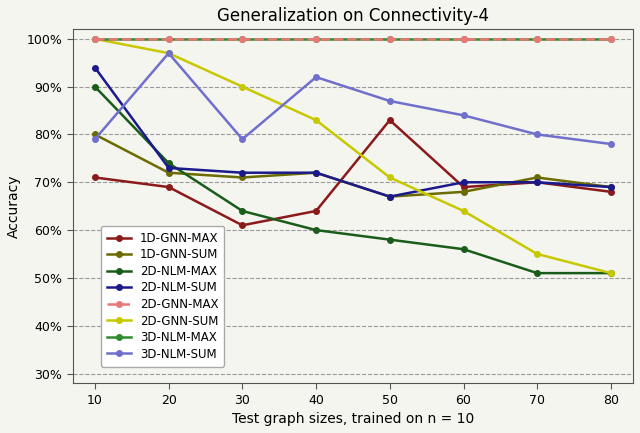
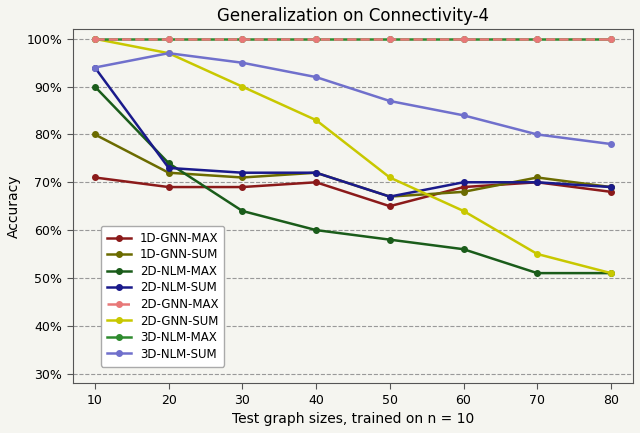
3D-NLM-SUM/10: 79% -> 94%
1D-GNN-MAX/30: 61% -> 69%
3D-NLM-SUM/30: 79% -> 95%
1D-GNN-MAX/40: 64% -> 70%
1D-GNN-MAX/50: 83% -> 65%
